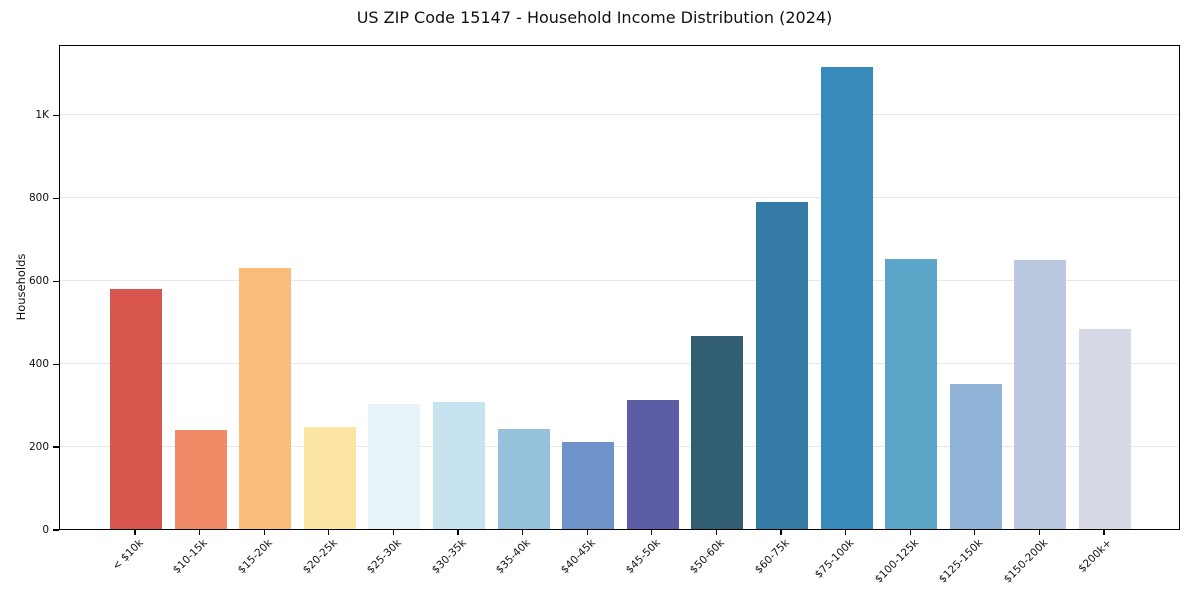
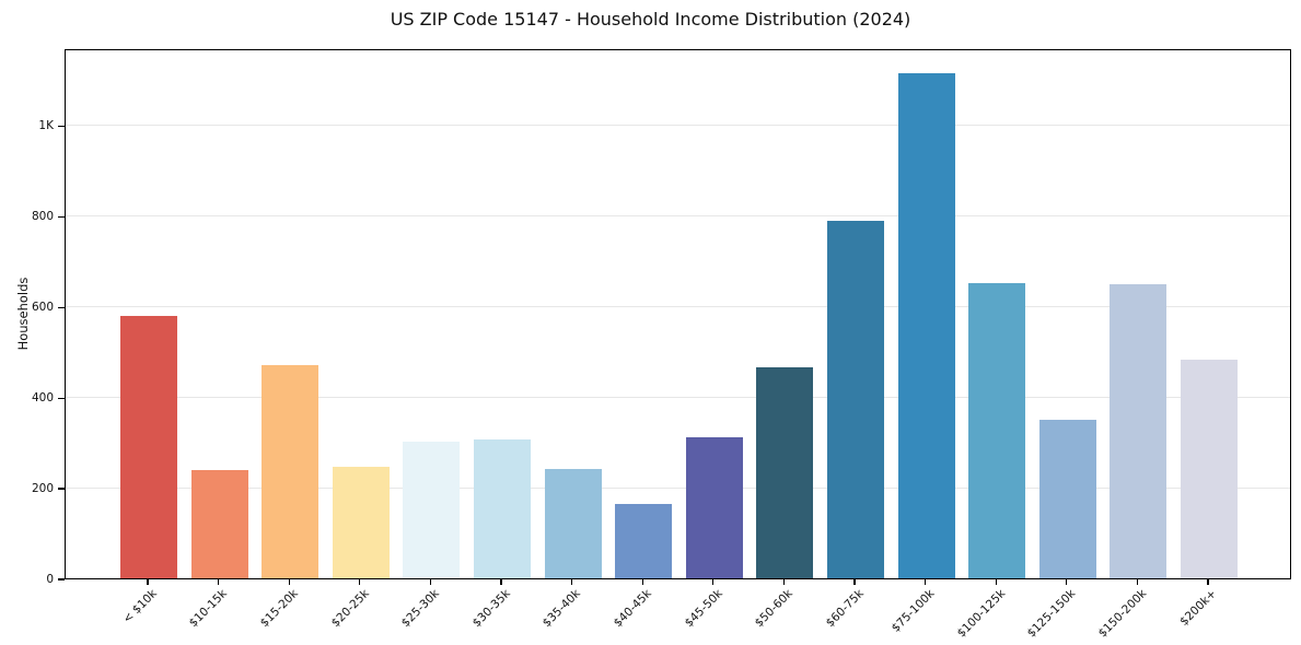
$15-20k: 630 -> 470
$40-45k: 210 -> 160
